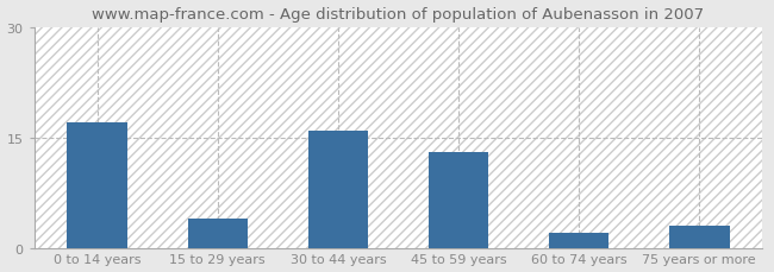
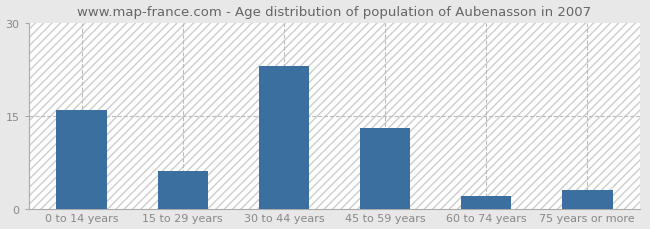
0 to 14 years: 17 -> 16
15 to 29 years: 4 -> 6
30 to 44 years: 16 -> 23
